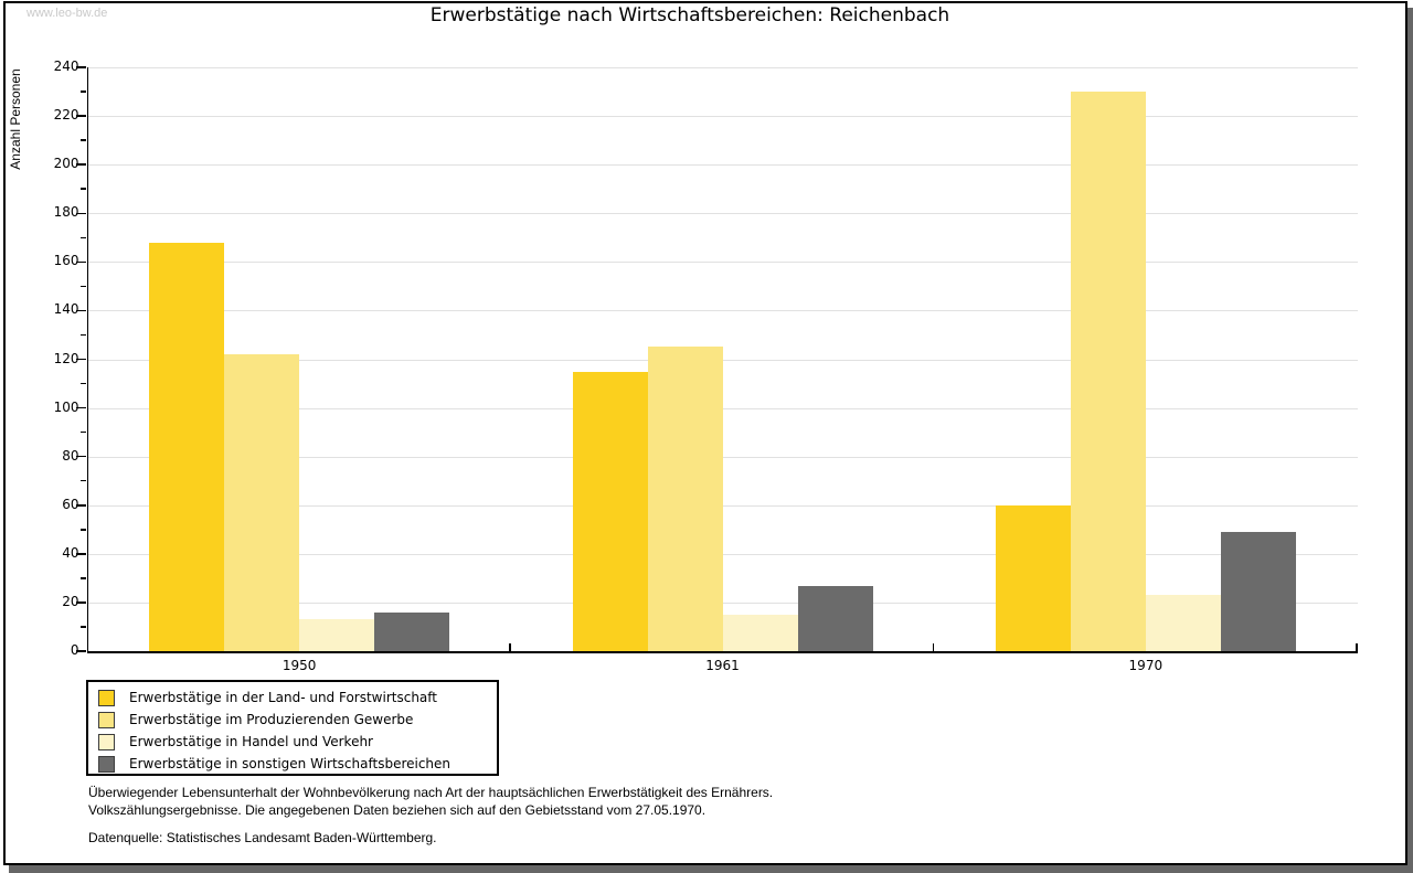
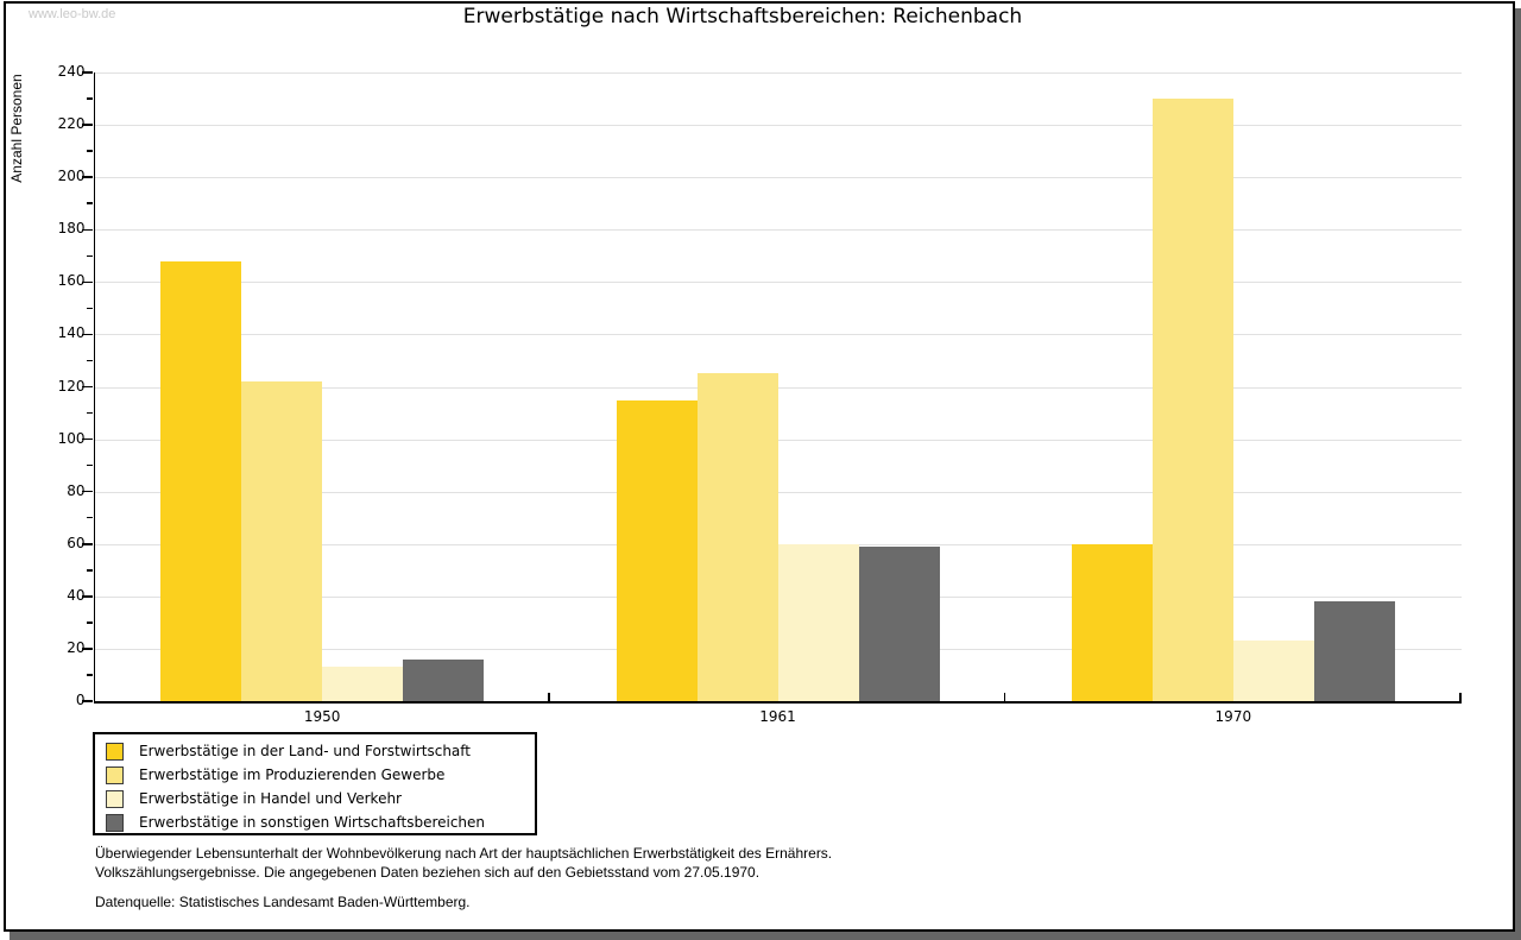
Erwerbstätige in Handel und Verkehr/1961: 15 -> 60
Erwerbstätige in sonstigen Wirtschaftsbereichen/1961: 27 -> 59
Erwerbstätige in sonstigen Wirtschaftsbereichen/1970: 49 -> 38
